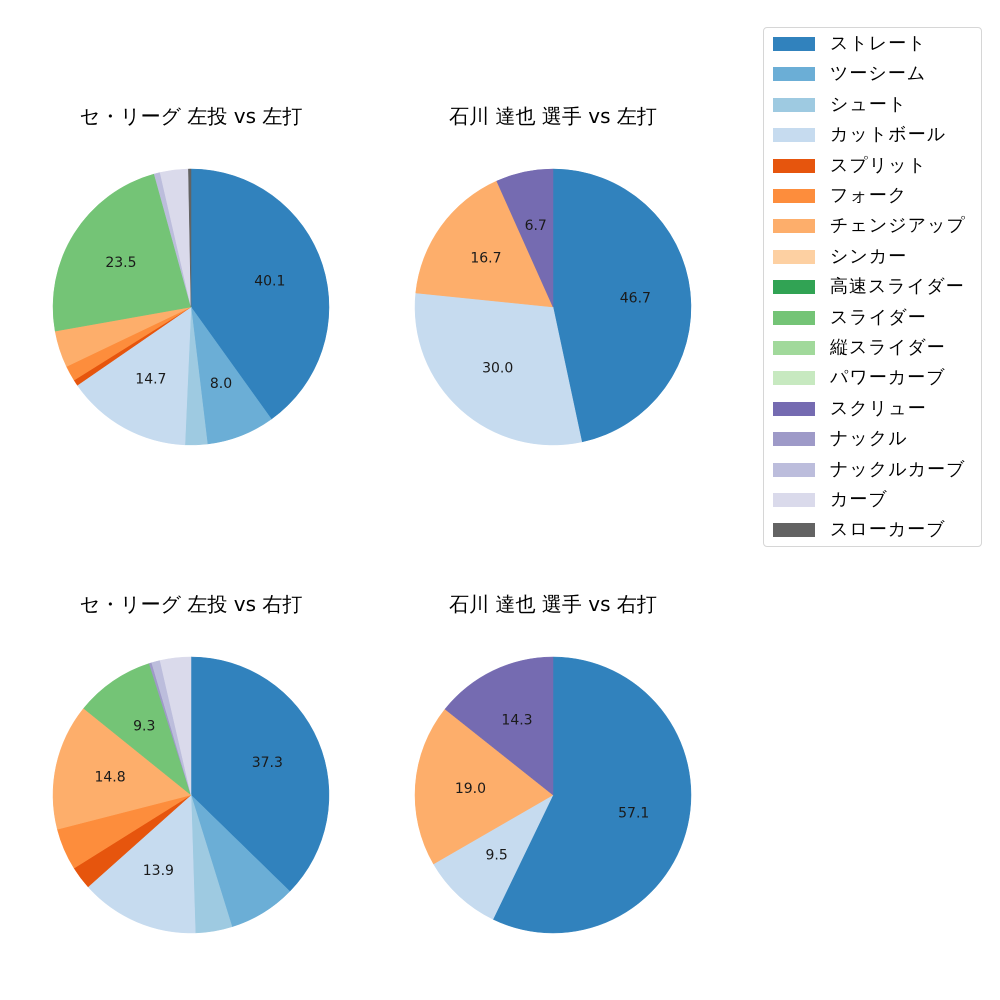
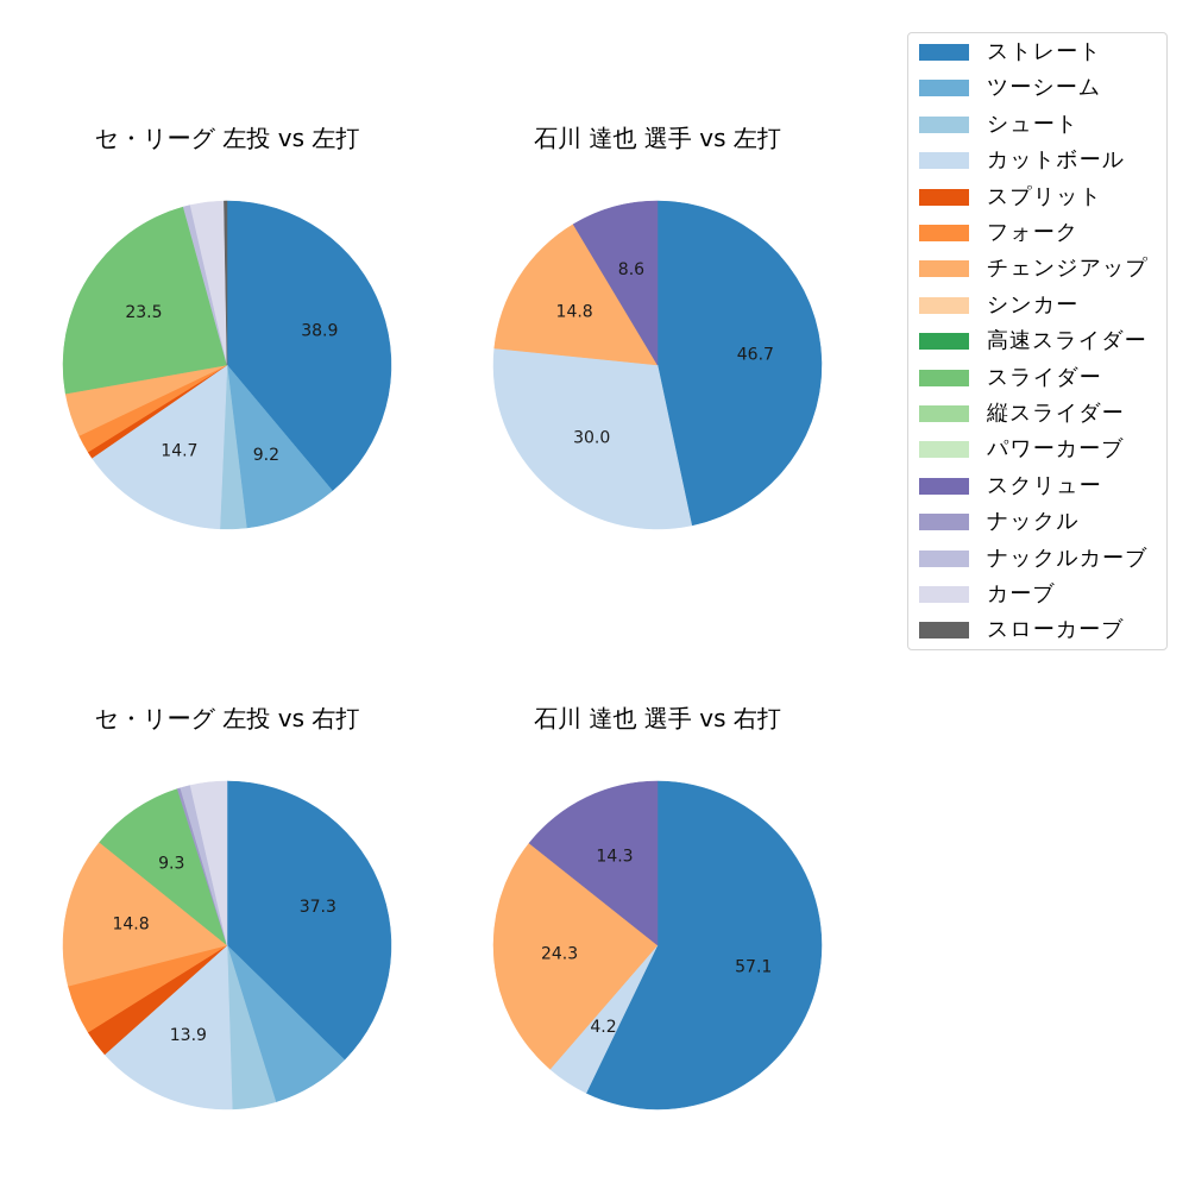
セ・リーグ 左投 vs 左打/ストレート: 40.1 -> 38.9
セ・リーグ 左投 vs 左打/ツーシーム: 8.0 -> 9.2
石川 達也 選手 vs 左打/チェンジアップ: 16.7 -> 14.8
石川 達也 選手 vs 左打/スクリュー: 6.7 -> 8.6
石川 達也 選手 vs 右打/カットボール: 9.5 -> 4.2
石川 達也 選手 vs 右打/チェンジアップ: 19.0 -> 24.3
